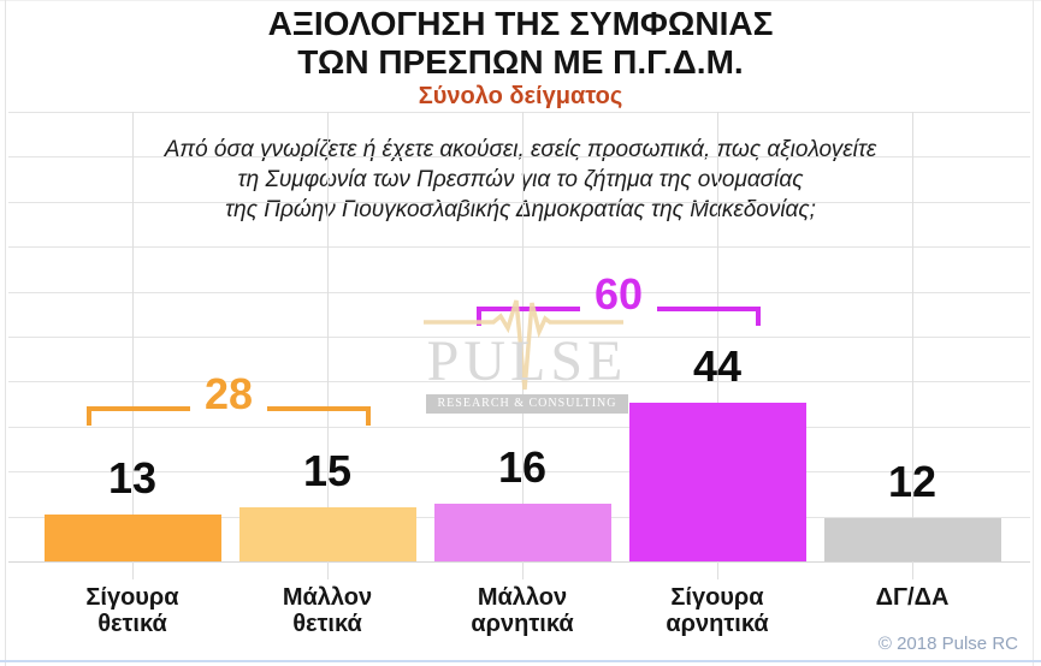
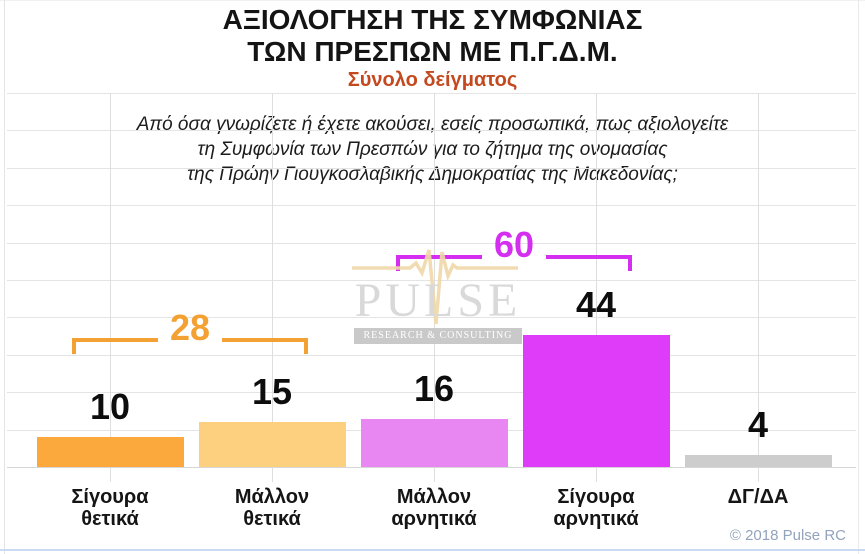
Σίγουρα θετικά: 13 -> 10
ΔΓ/ΔΑ: 12 -> 4
